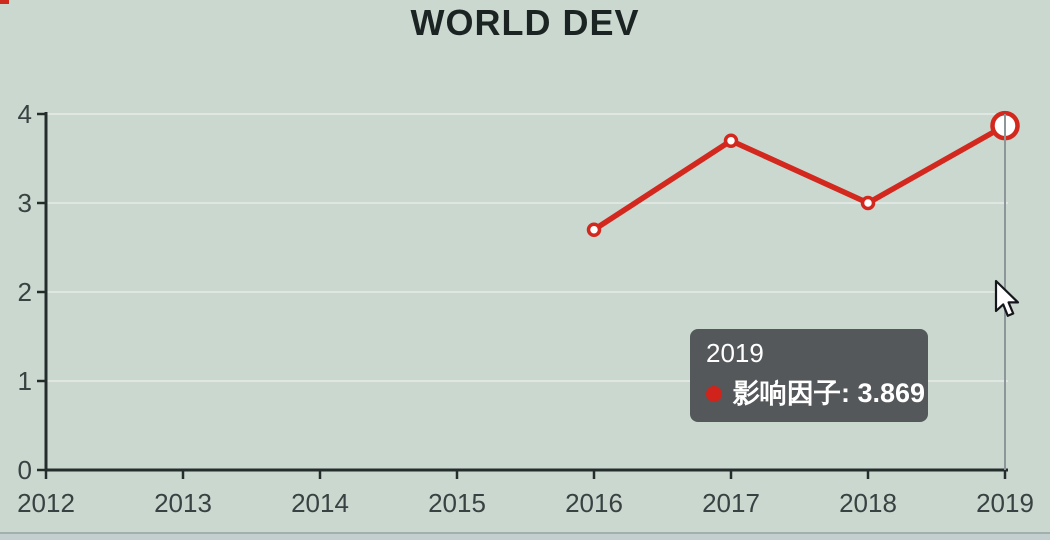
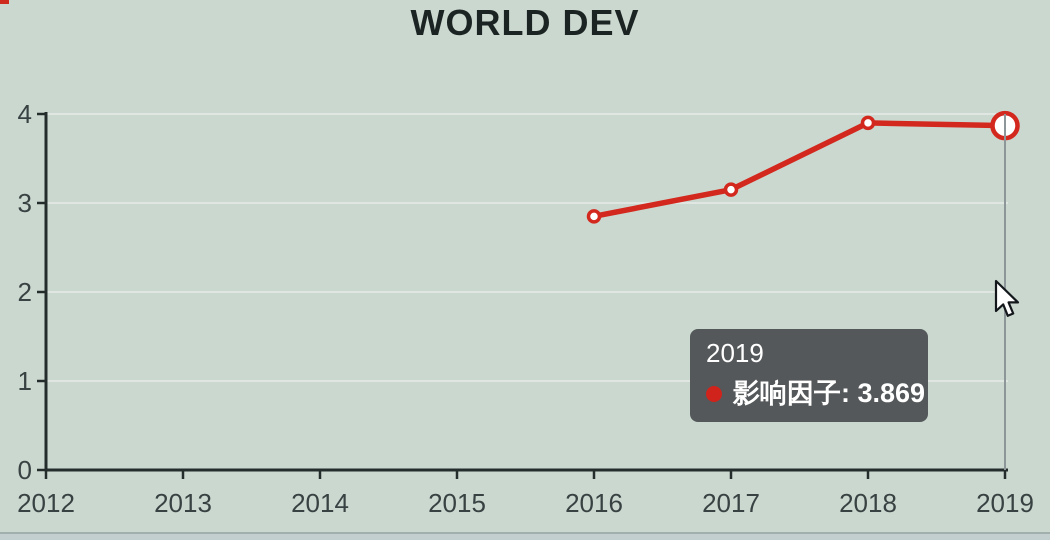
2016: 2.7 -> 2.9
2017: 3.7 -> 3.1
2018: 3.0 -> 3.9
